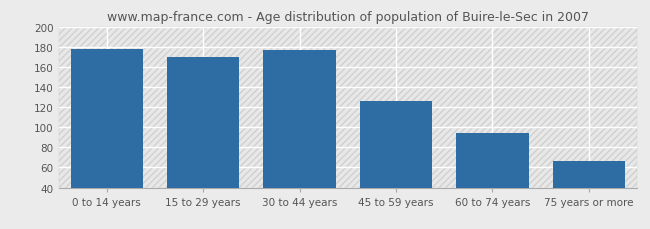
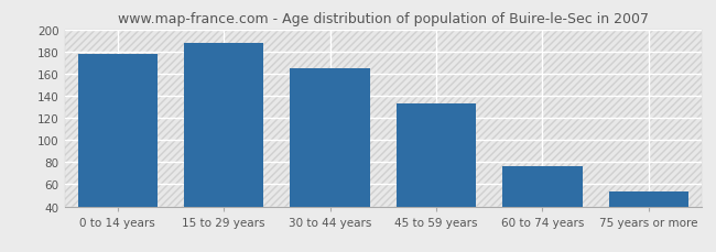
15 to 29 years: 170 -> 188
30 to 44 years: 177 -> 165
45 to 59 years: 126 -> 133
60 to 74 years: 94 -> 76
75 years or more: 66 -> 54
